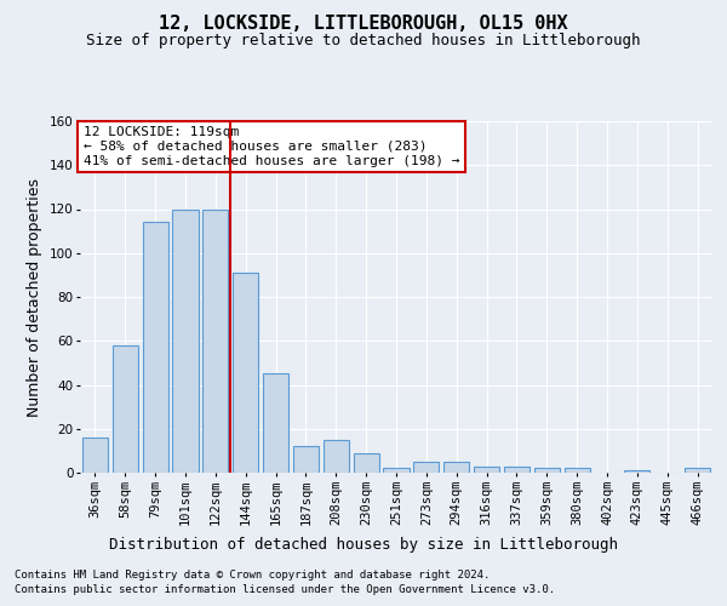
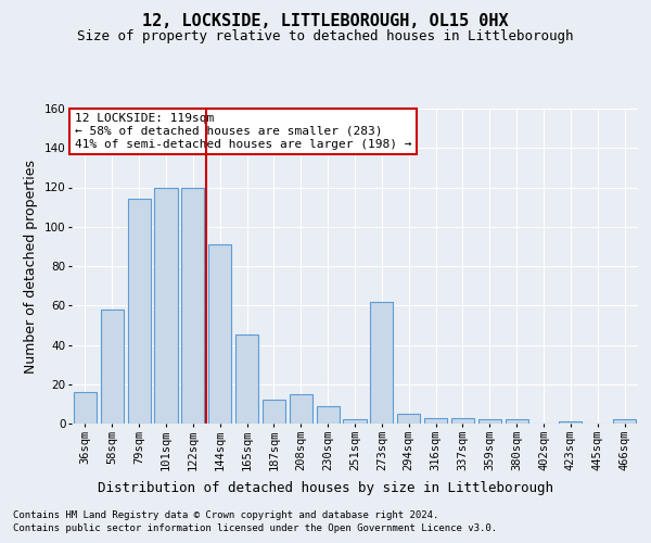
273sqm: 5 -> 62
